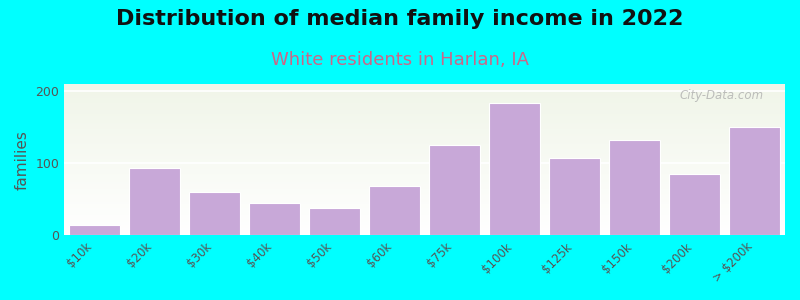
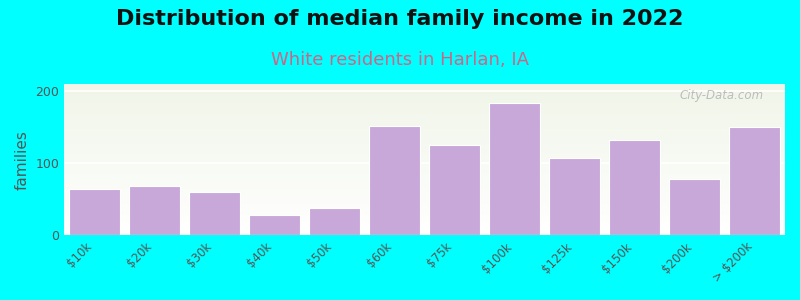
$10k: 15 -> 64
$20k: 93 -> 68
$40k: 45 -> 28
$60k: 68 -> 152
$200k: 85 -> 78
